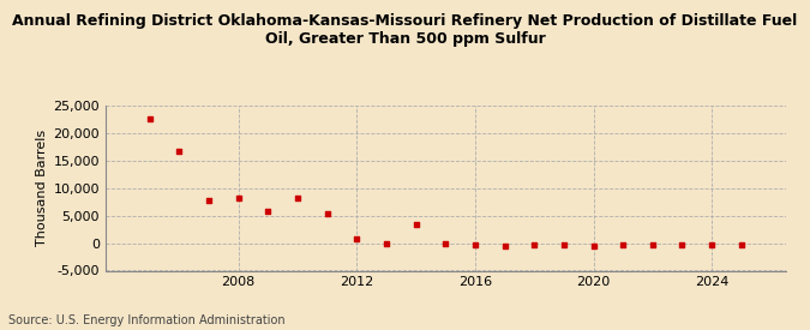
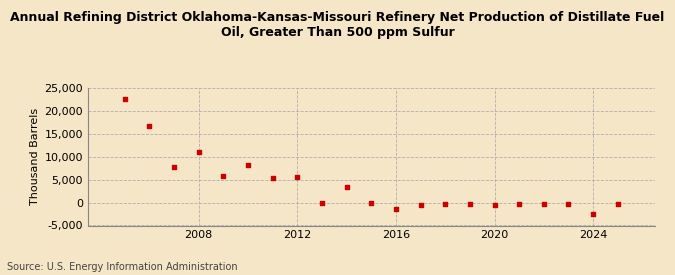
2008: 8,200 -> 11,000
2012: 700 -> 5,500
2016: -300 -> -1,500
2024: -400 -> -2,500
